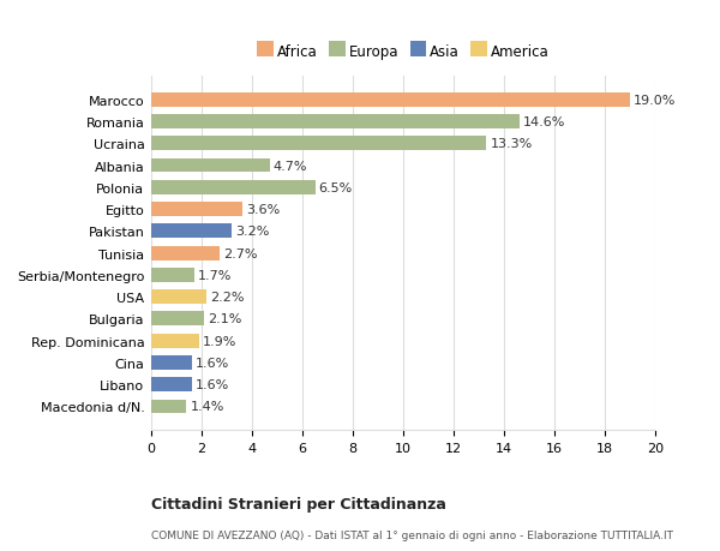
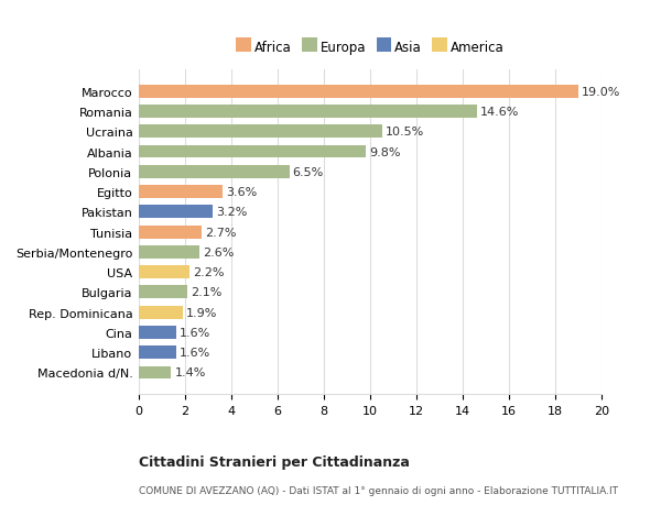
Ucraina: 13.3% -> 10.5%
Albania: 4.7% -> 9.8%
Serbia/Montenegro: 1.7% -> 2.6%
